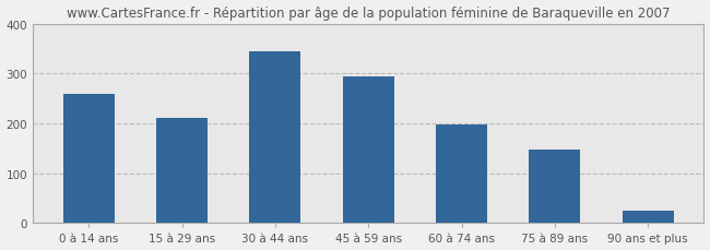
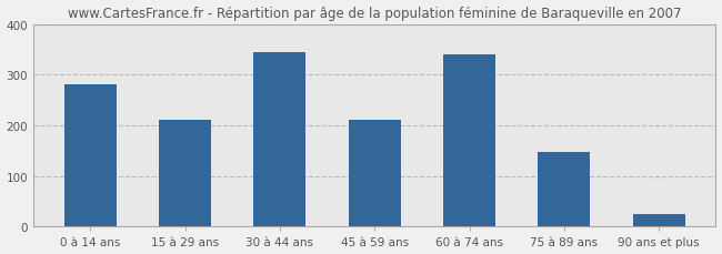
0 à 14 ans: 260 -> 280
45 à 59 ans: 293 -> 210
60 à 74 ans: 197 -> 340
